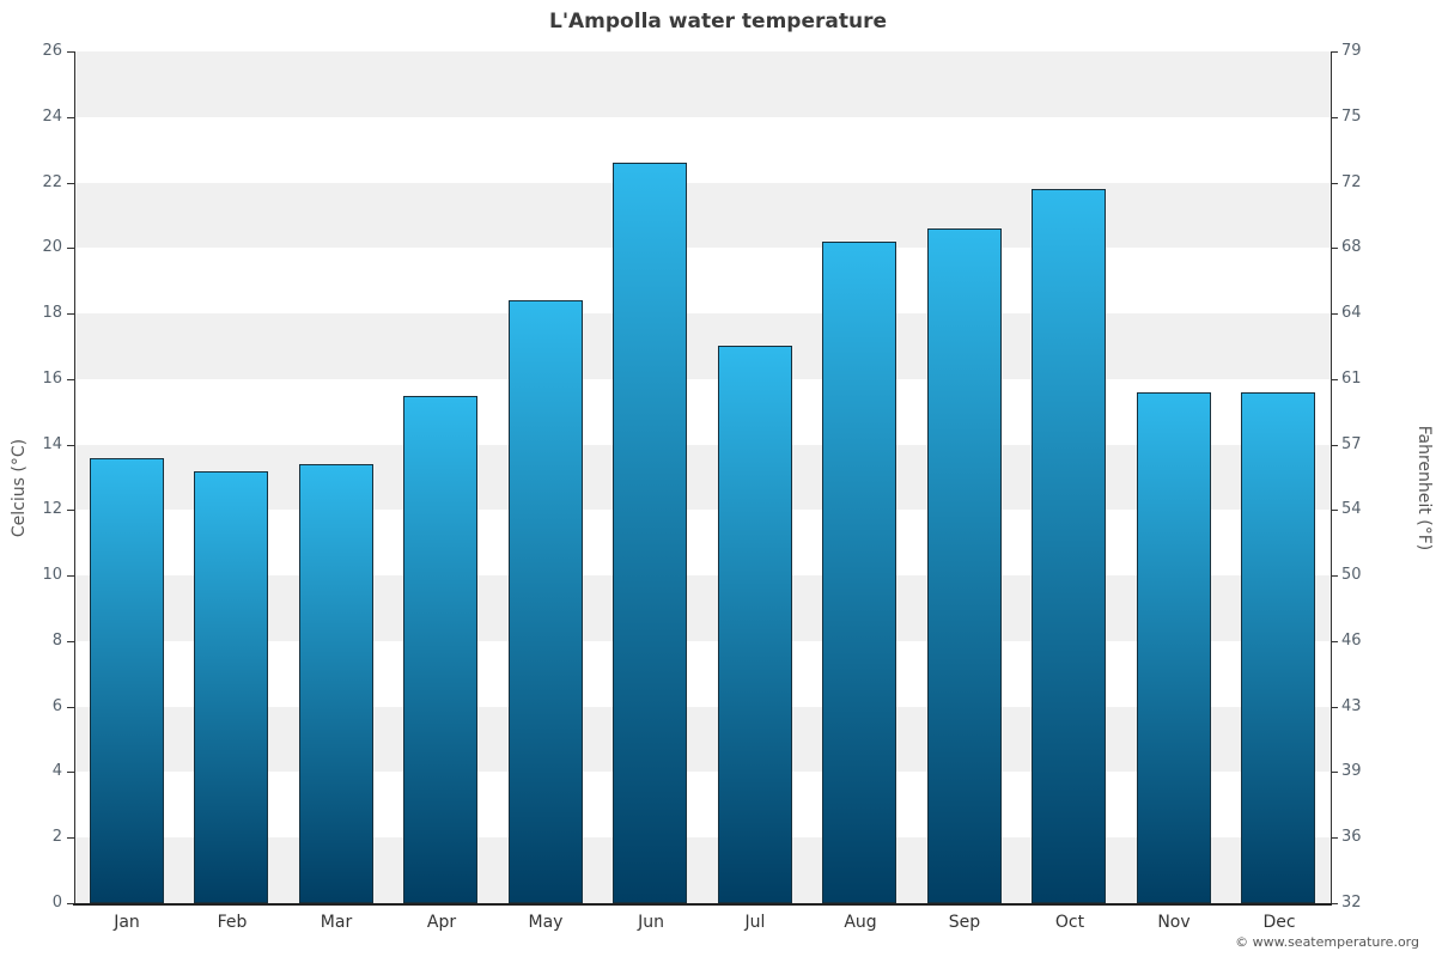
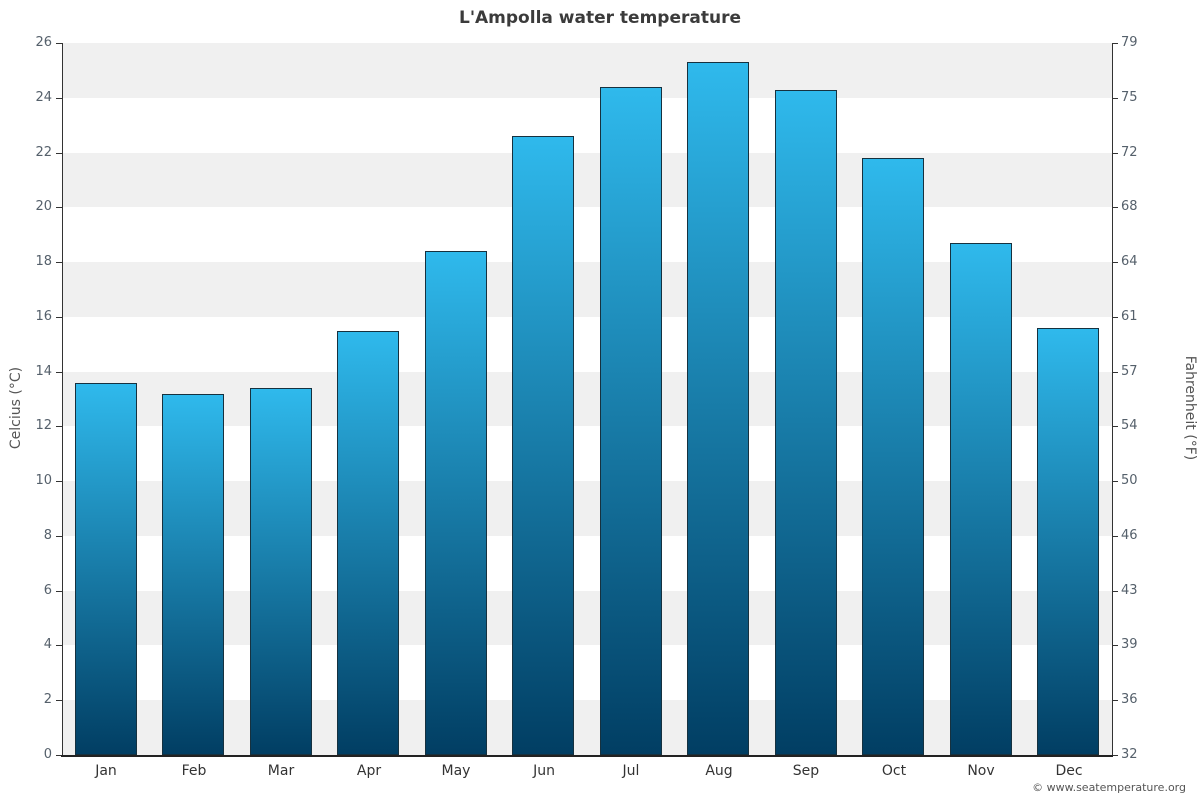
Jul: 17.0 -> 24.4
Aug: 20.2 -> 25.3
Sep: 20.6 -> 24.3
Nov: 15.6 -> 18.7
